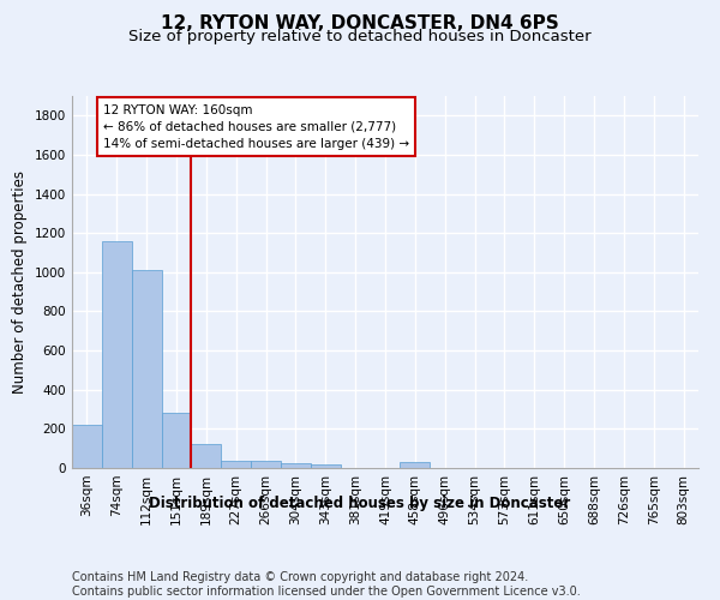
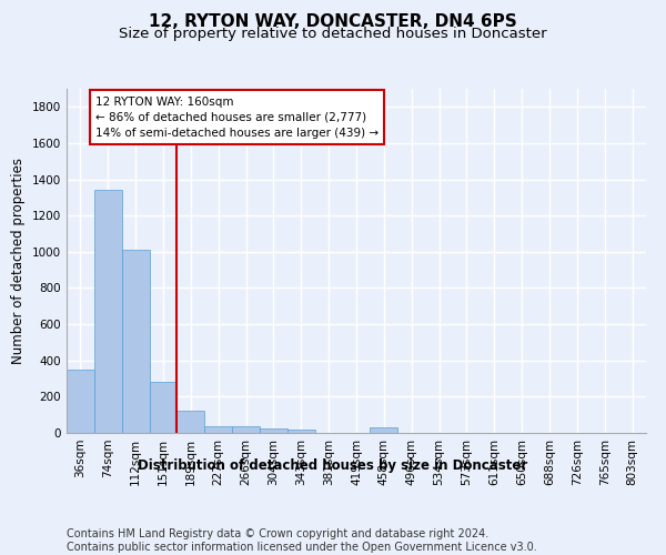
36sqm: 220 -> 350
74sqm: 1160 -> 1340
